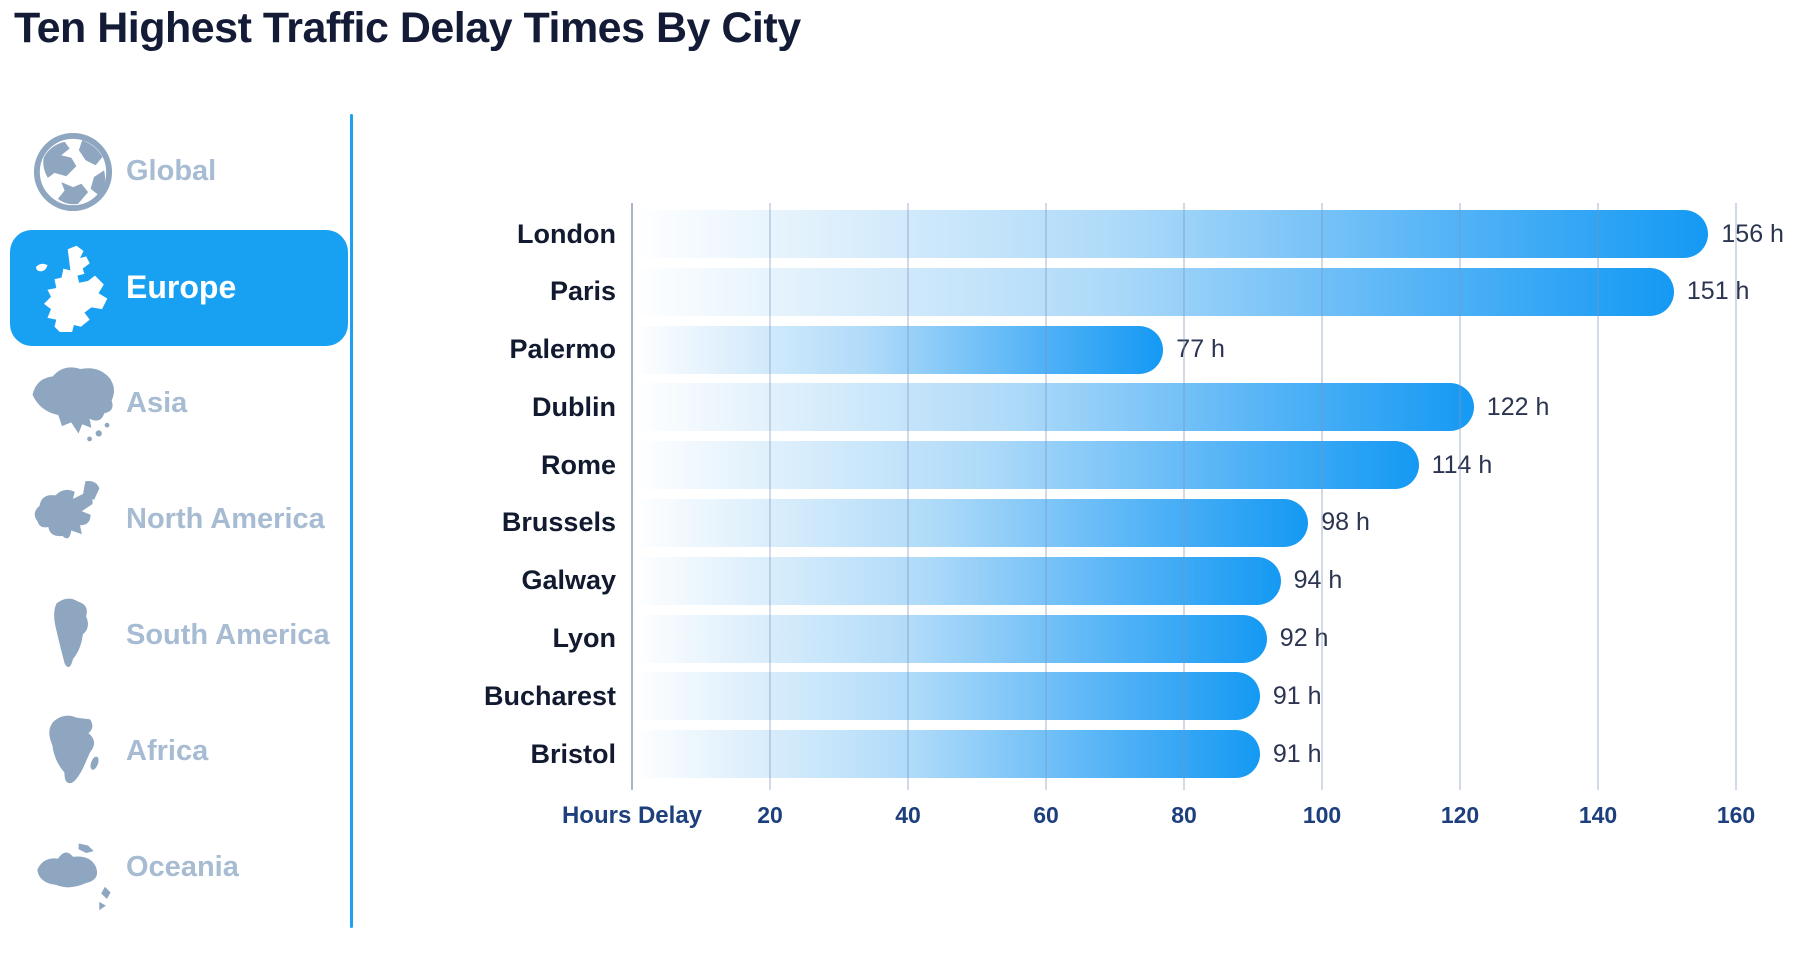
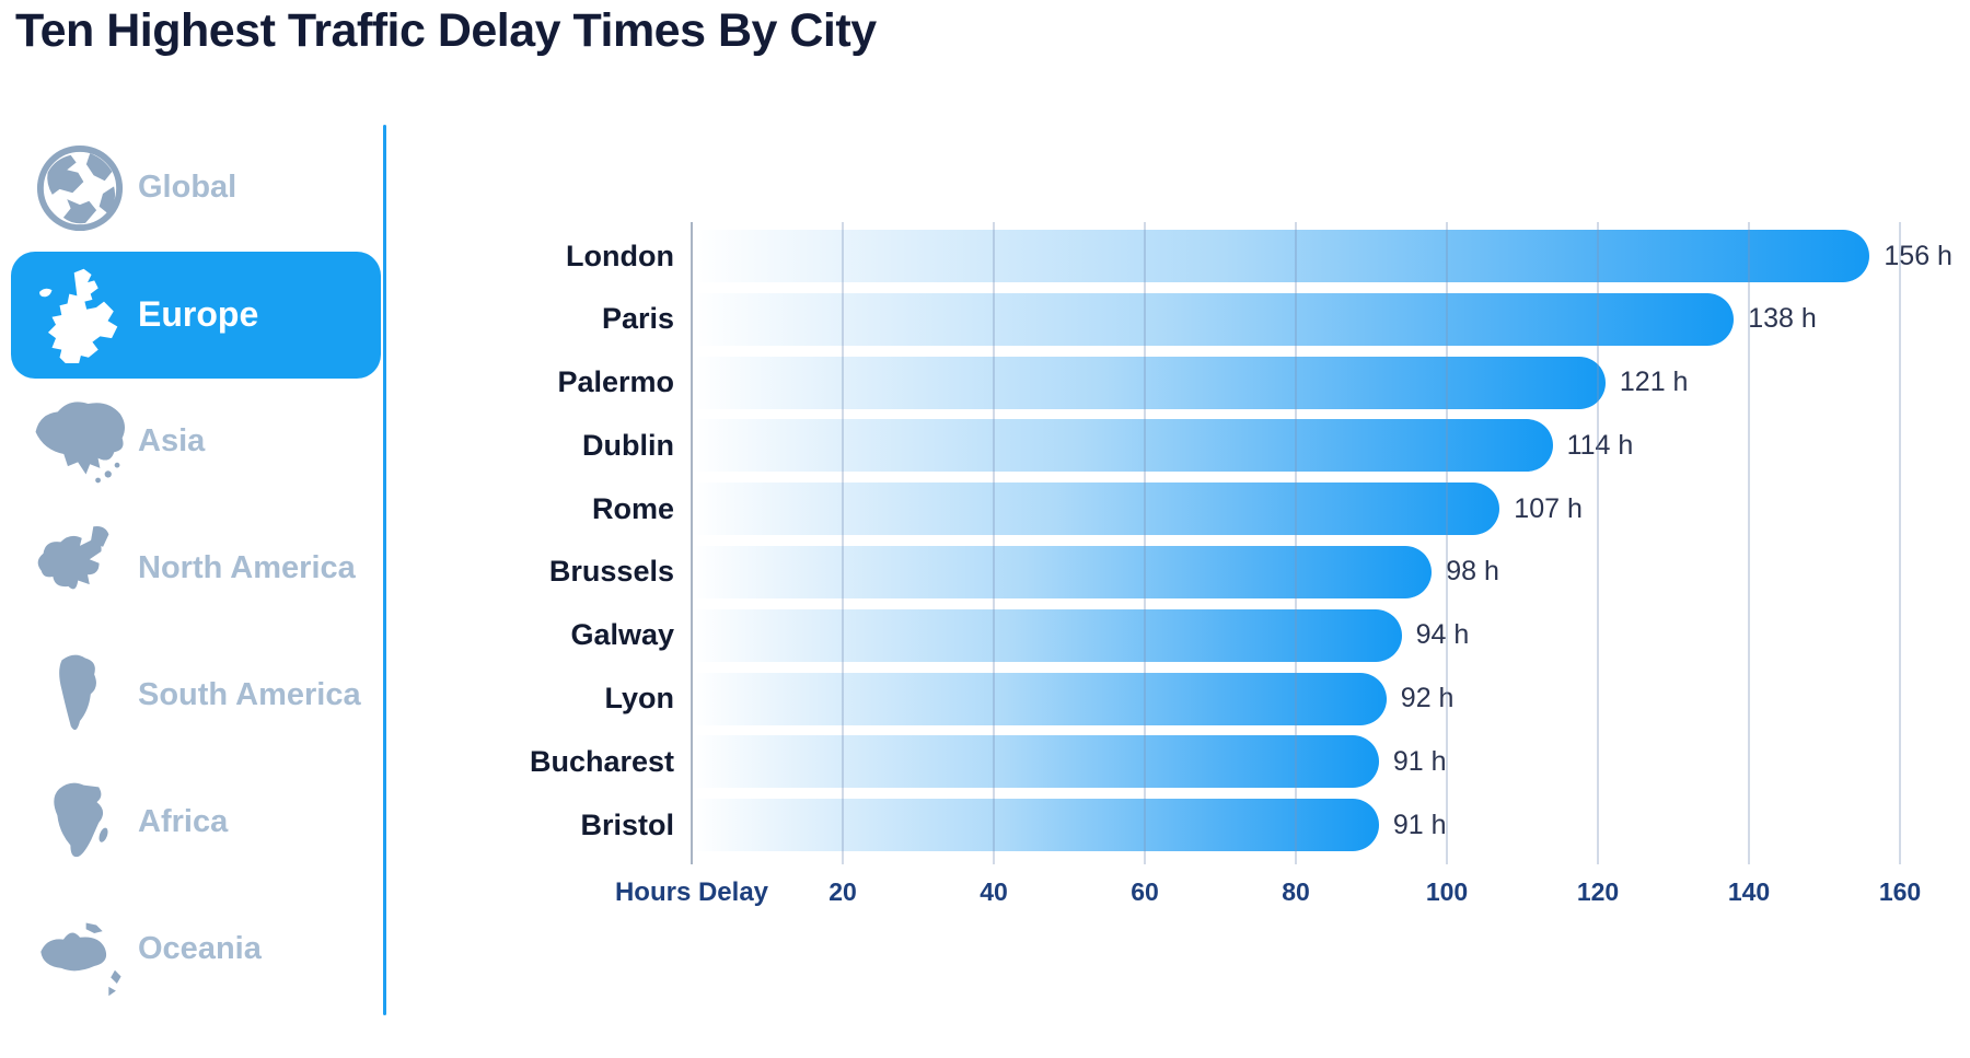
Paris: 151 -> 138
Palermo: 77 -> 121
Dublin: 122 -> 114
Rome: 114 -> 107
